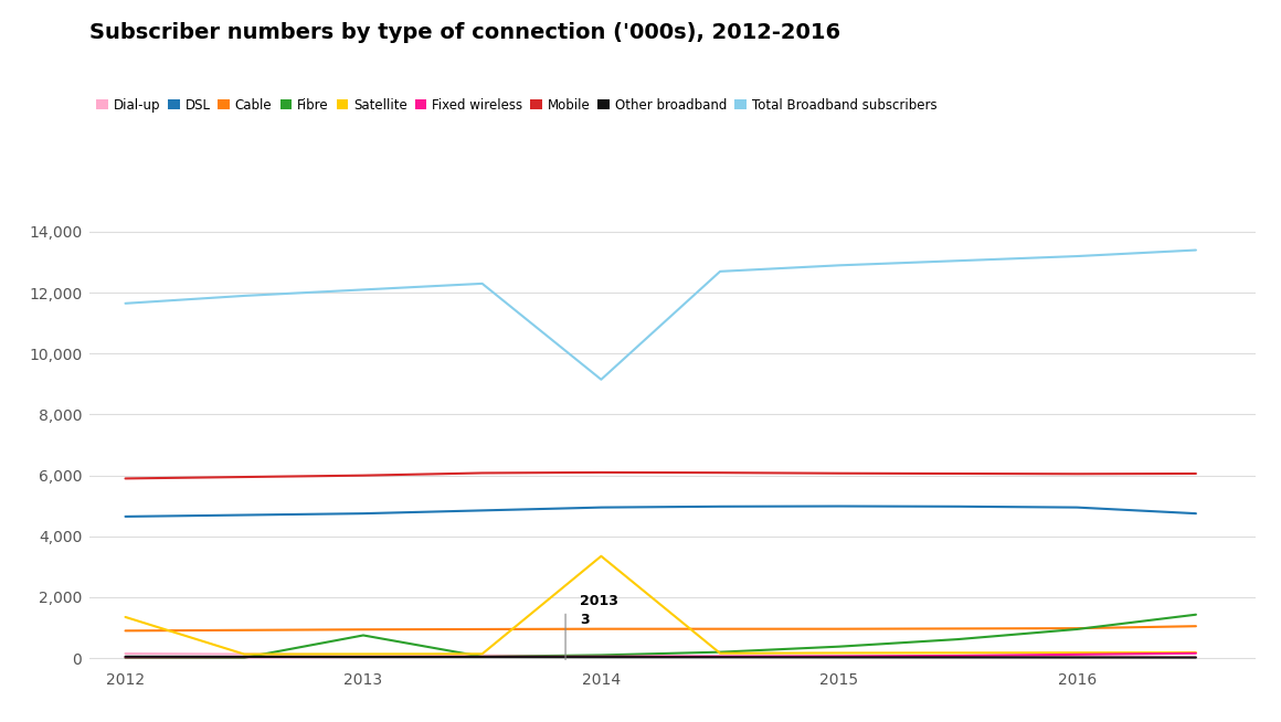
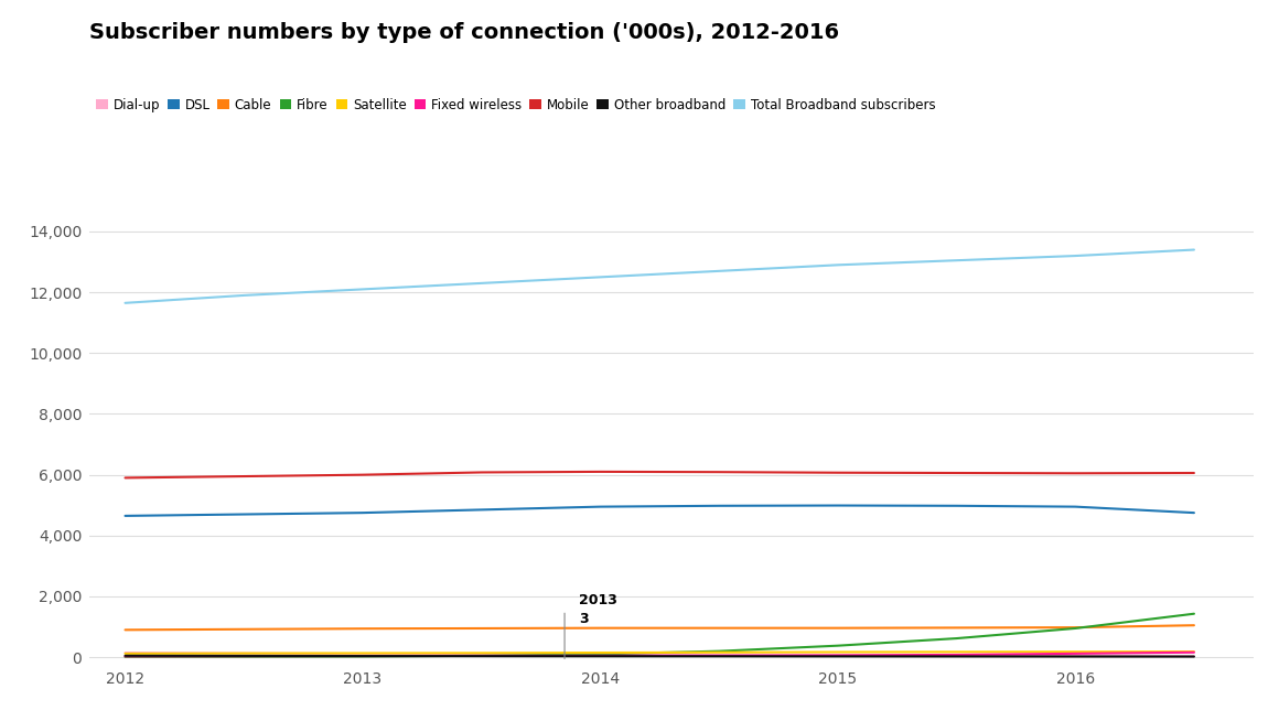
Satellite/2012: 1,350 -> 120
Fibre/2013: 750 -> 20
Satellite/2014: 3,350 -> 150
Total Broadband subscribers/2014: 9,150 -> 12,500
